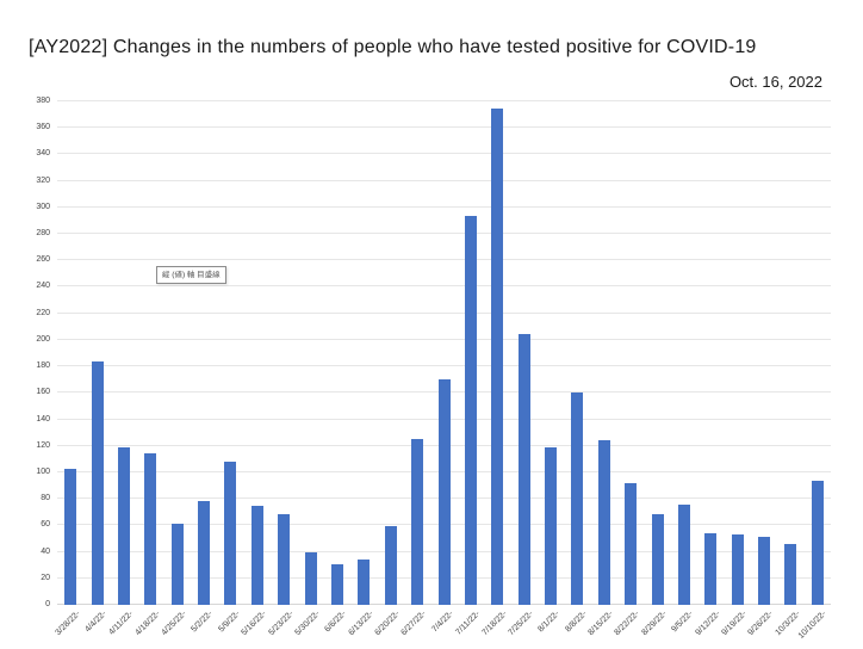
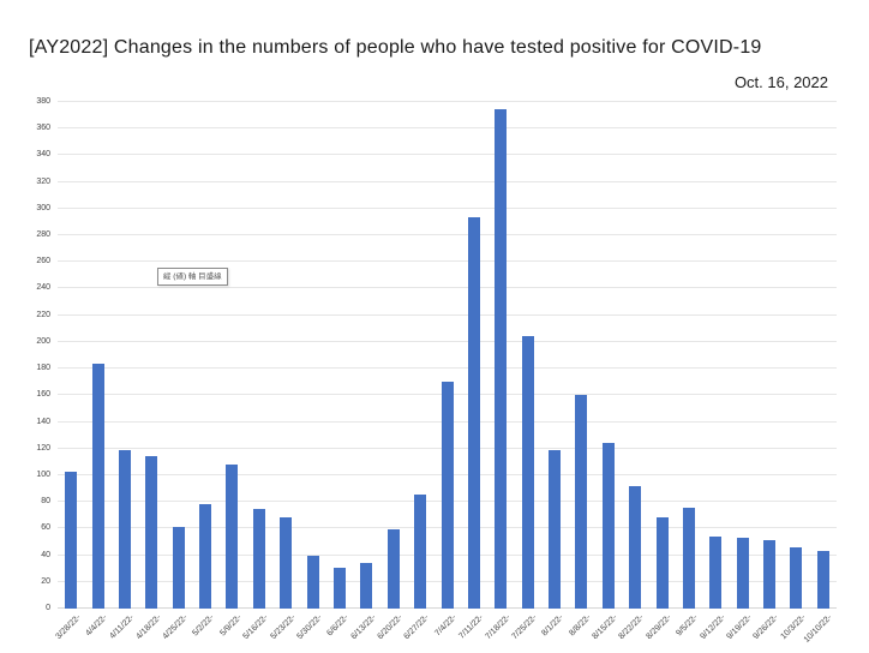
6/27/22-: 125 -> 86
10/10/22-: 94 -> 43
